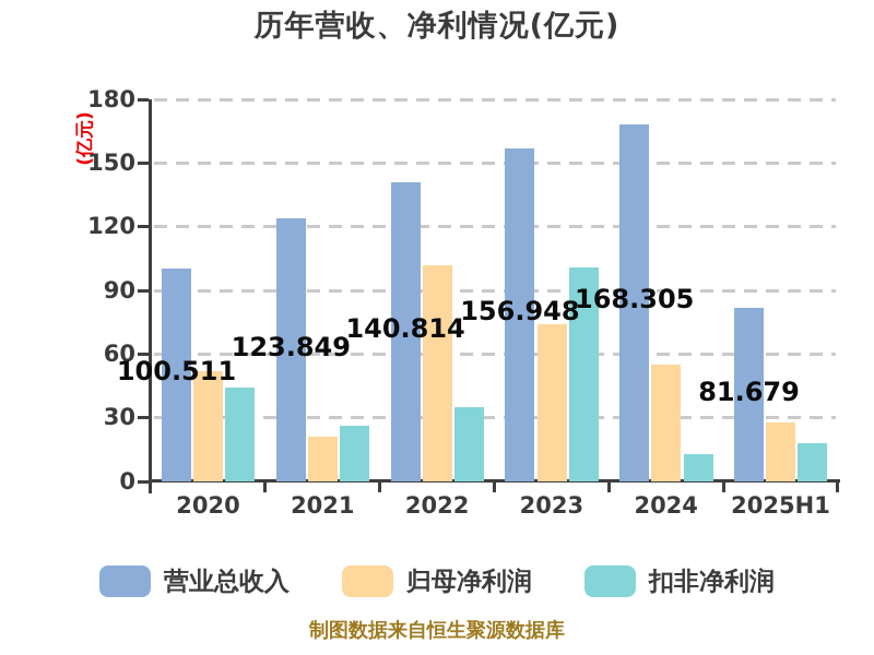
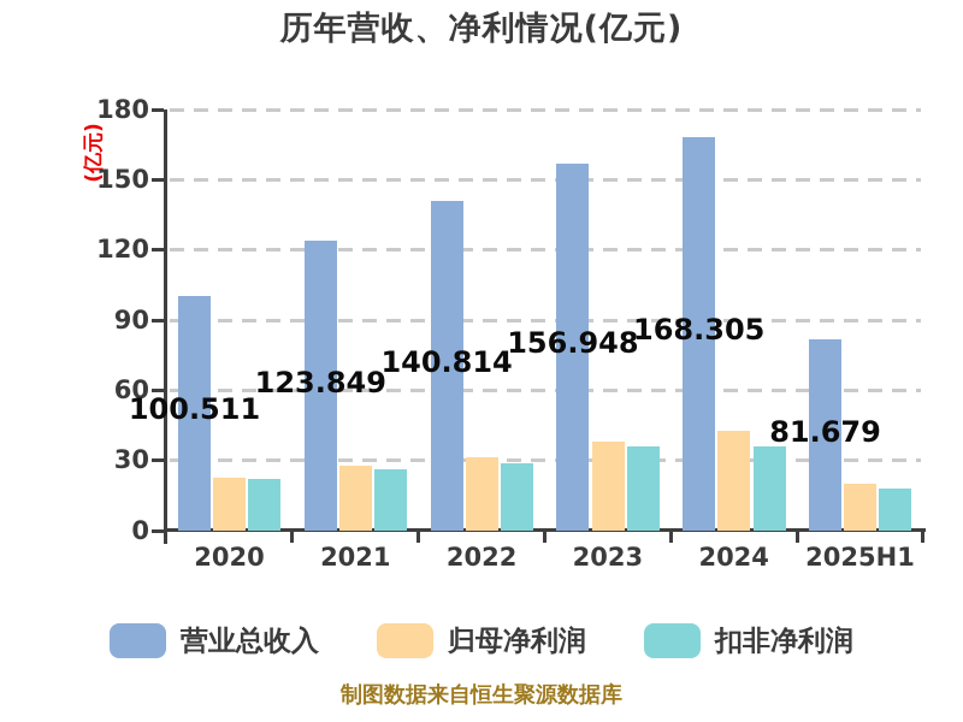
归母净利润/2020: 52 -> 22
扣非净利润/2020: 44 -> 22
归母净利润/2021: 21 -> 28
归母净利润/2022: 102 -> 32
扣非净利润/2022: 35 -> 29
归母净利润/2023: 74 -> 38
扣非净利润/2023: 101 -> 36
归母净利润/2024: 55 -> 42
扣非净利润/2024: 13 -> 36
归母净利润/2025H1: 28 -> 20
